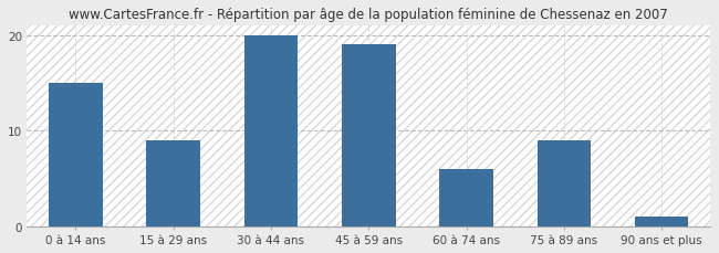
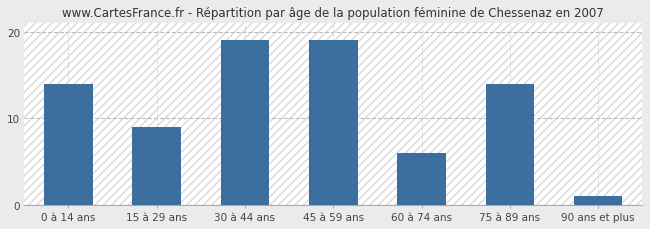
0 à 14 ans: 15 -> 14
30 à 44 ans: 20 -> 19
75 à 89 ans: 9 -> 14
